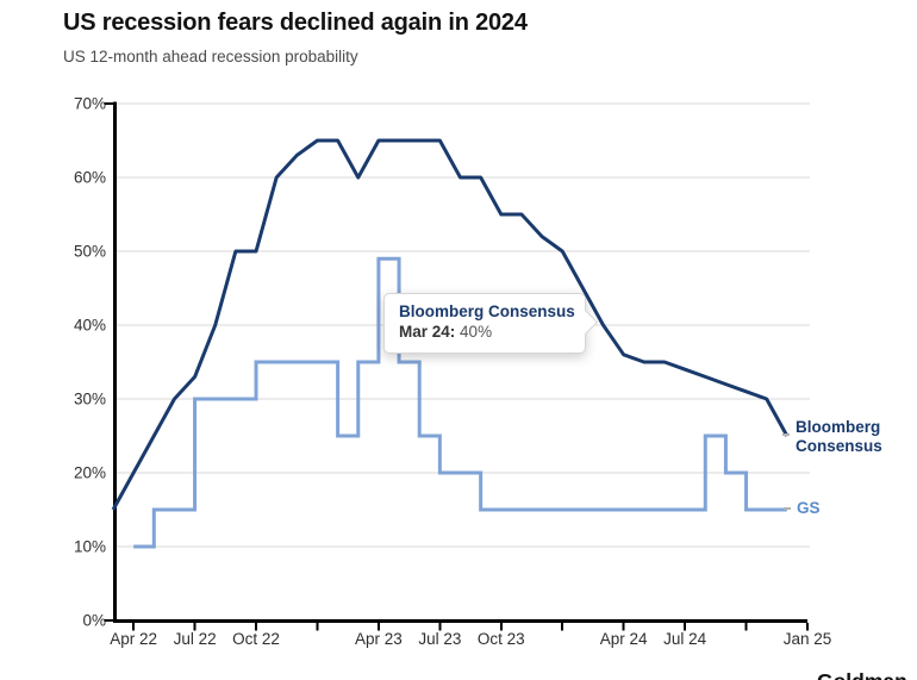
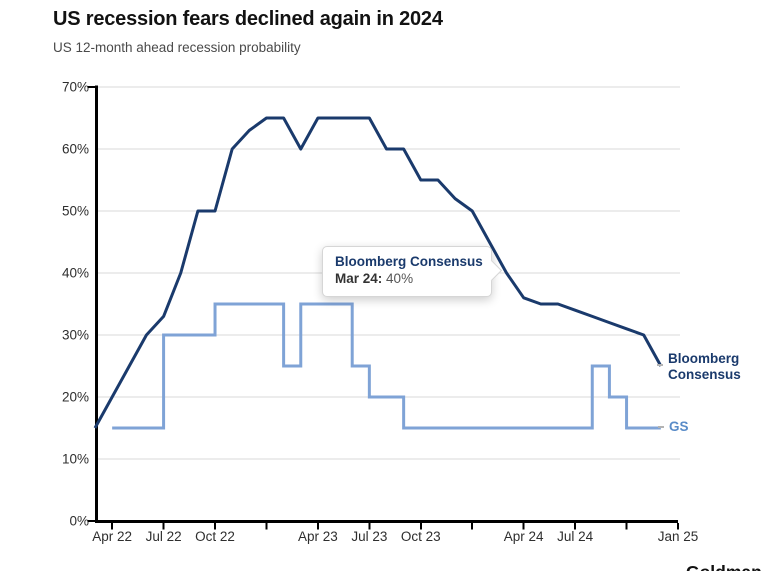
GS/Apr 22: 10% -> 15%
GS/Apr 23: 49% -> 35%
